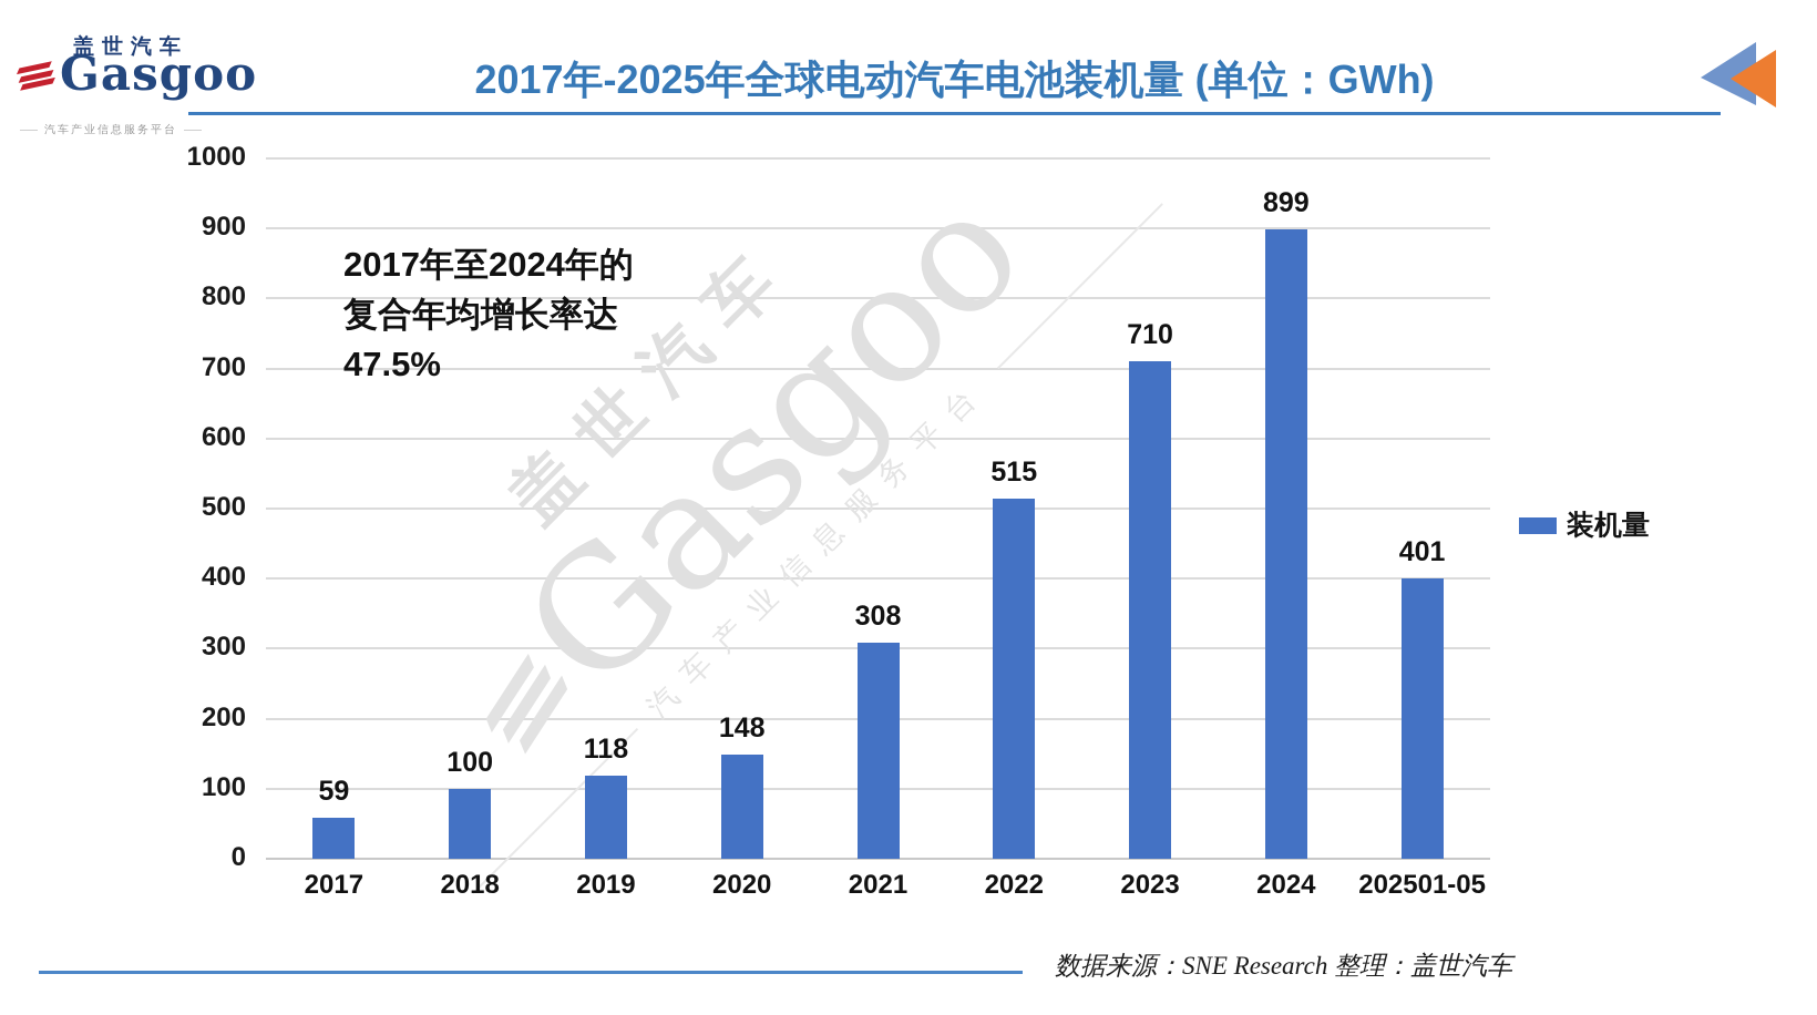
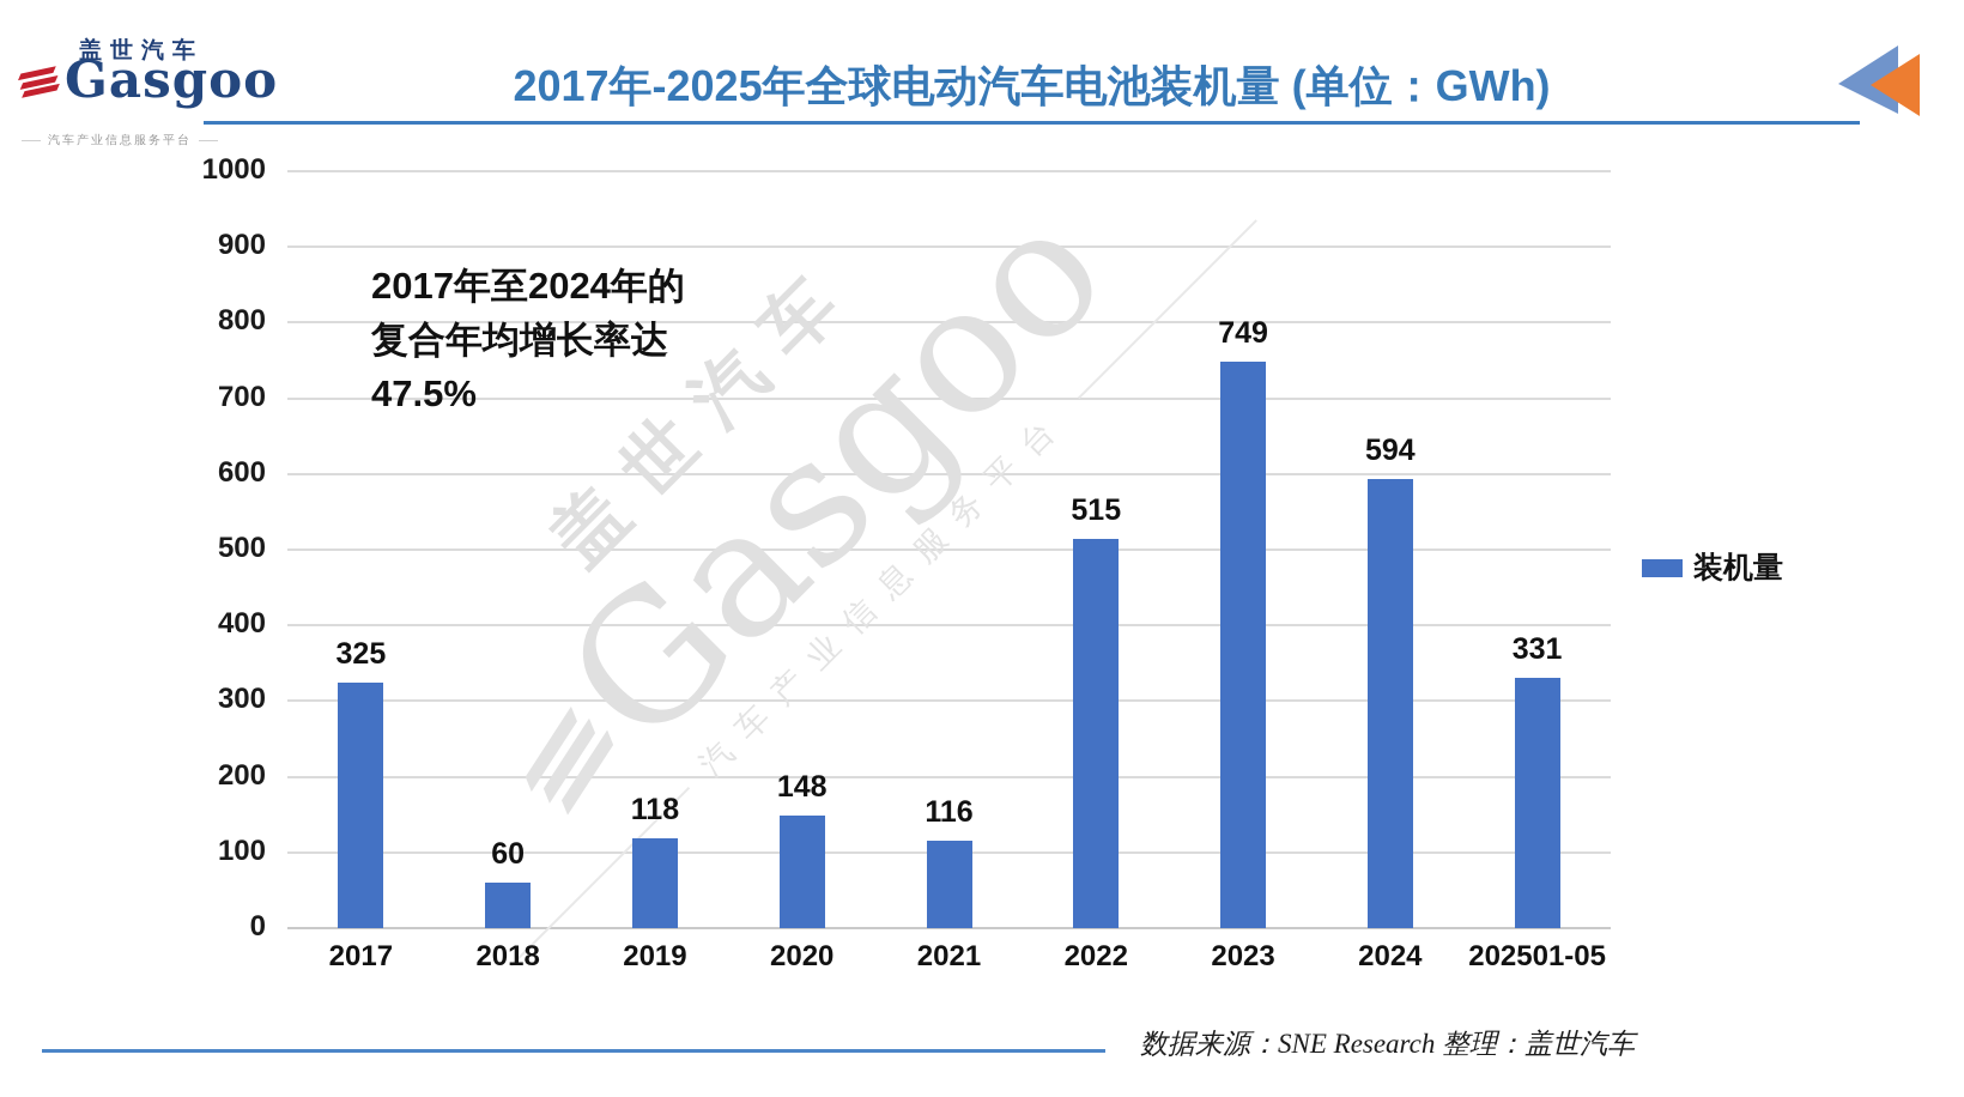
2017: 59 -> 325
2018: 100 -> 60
2021: 308 -> 116
2023: 710 -> 749
2024: 899 -> 594
202501-05: 401 -> 331
